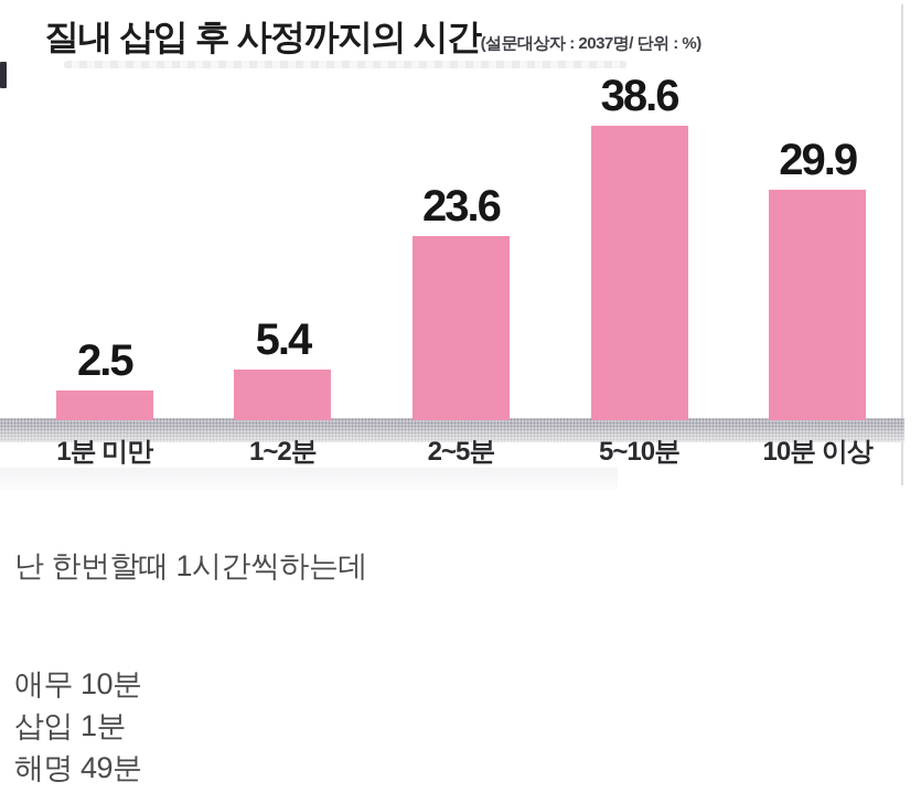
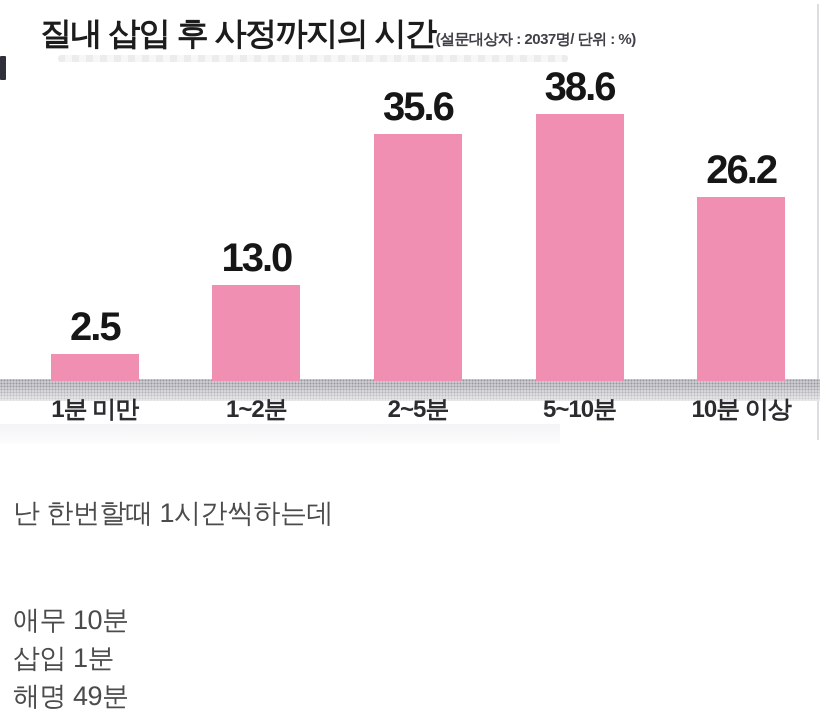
1~2분: 5.4 -> 13.0
2~5분: 23.6 -> 35.6
10분 이상: 29.9 -> 26.2
